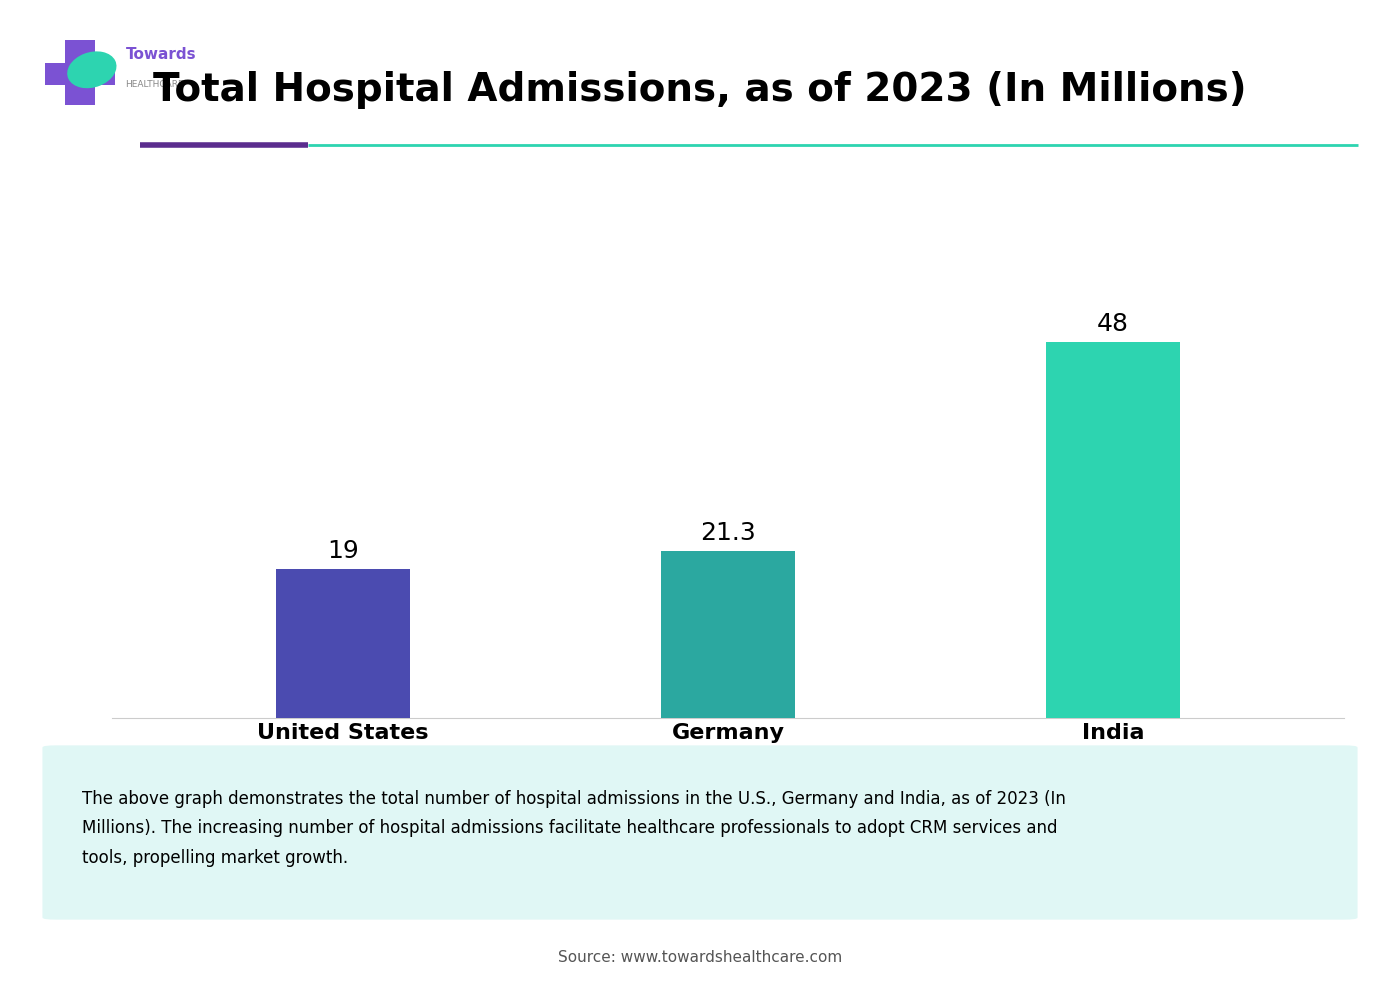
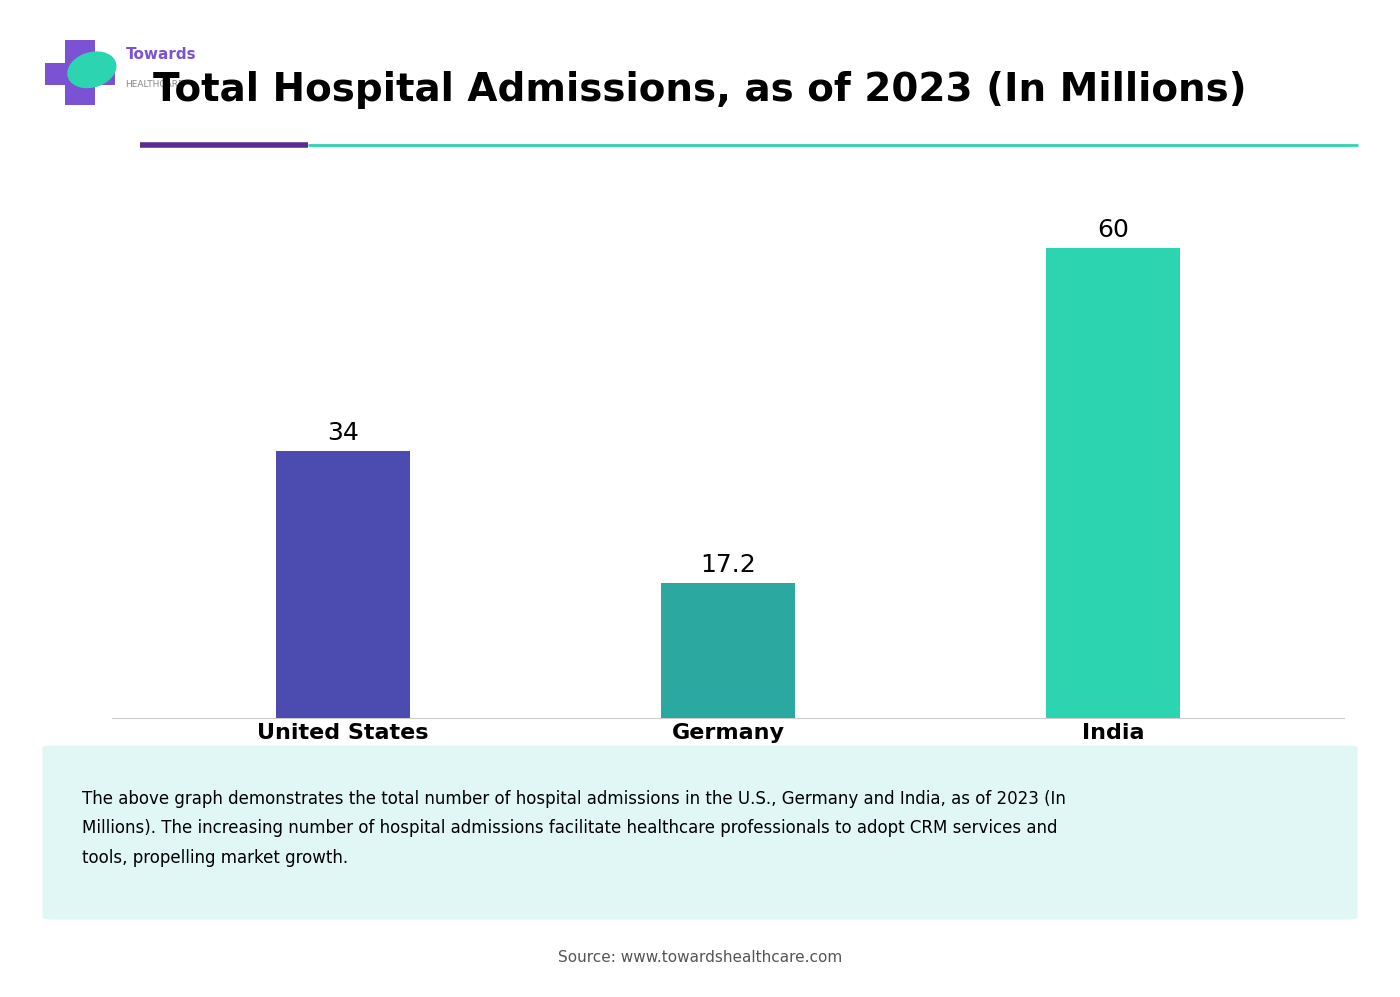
United States: 19 -> 34
Germany: 21.3 -> 17.2
India: 48 -> 60
